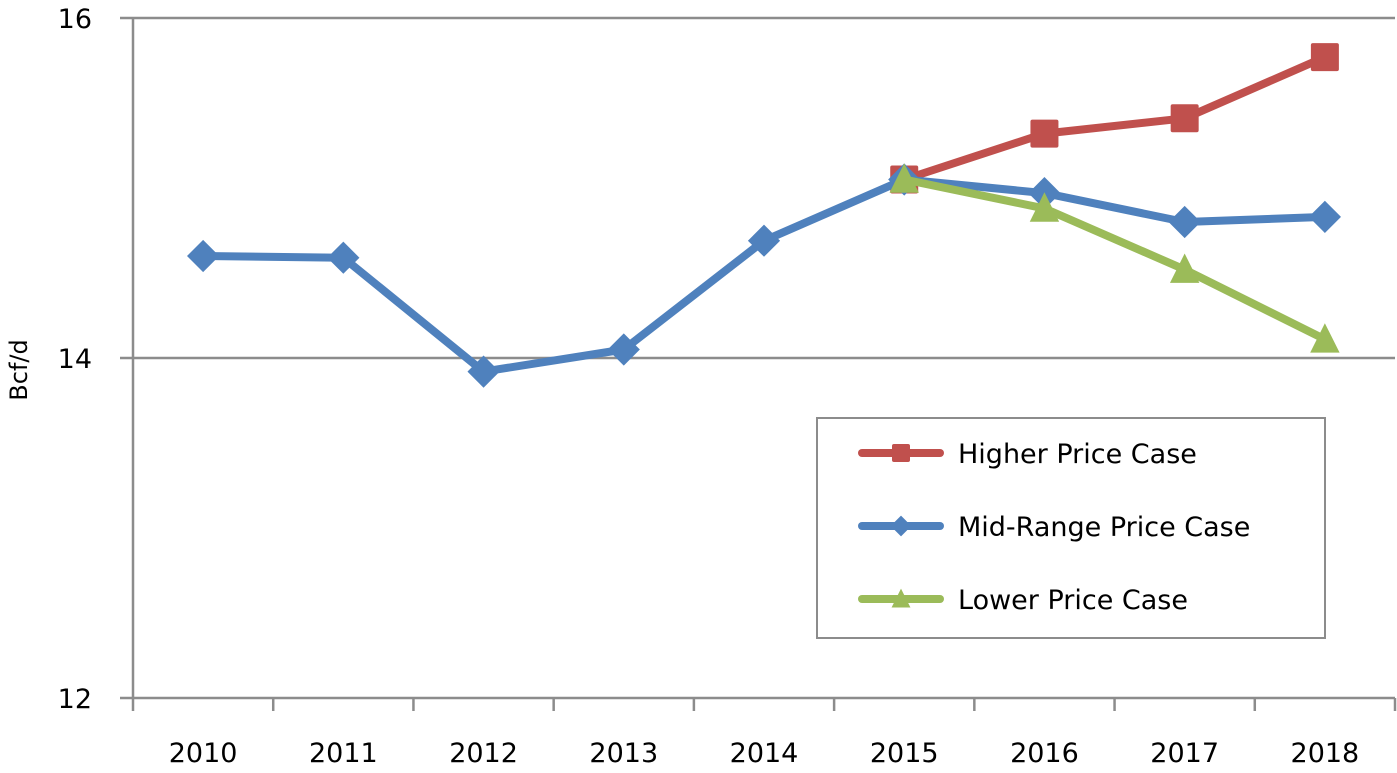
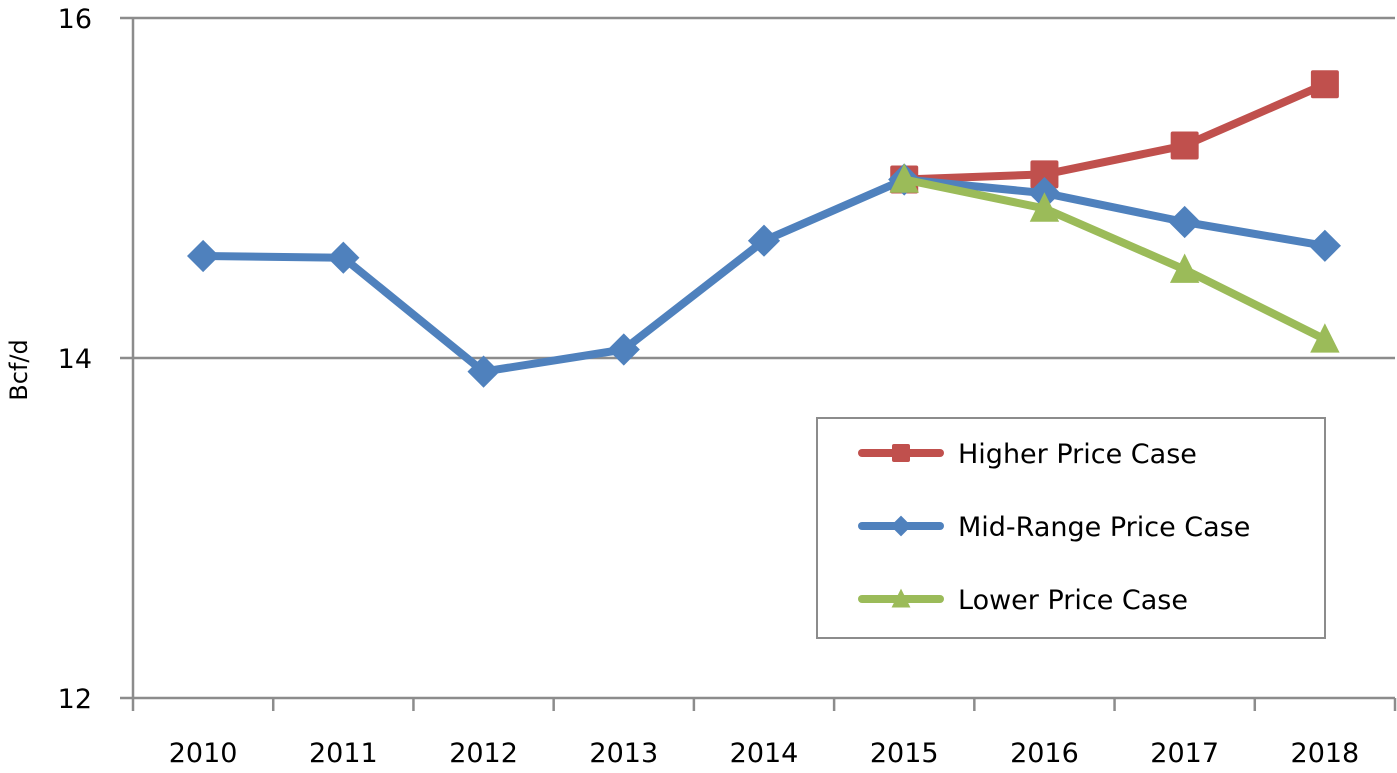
Higher Price Case/2016: 15.32 -> 15.08
Higher Price Case/2017: 15.41 -> 15.25
Higher Price Case/2018: 15.77 -> 15.61
Mid-Range Price Case/2018: 14.83 -> 14.66
